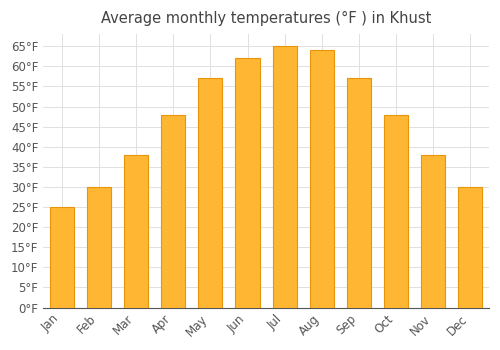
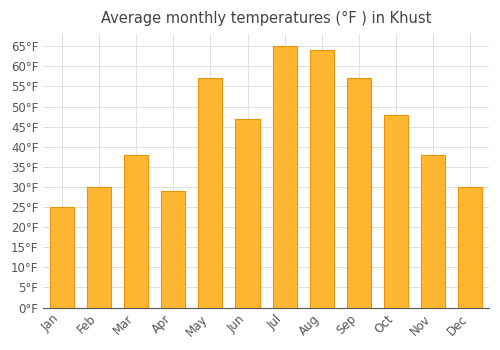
Apr: 48°F -> 29°F
Jun: 62°F -> 47°F
